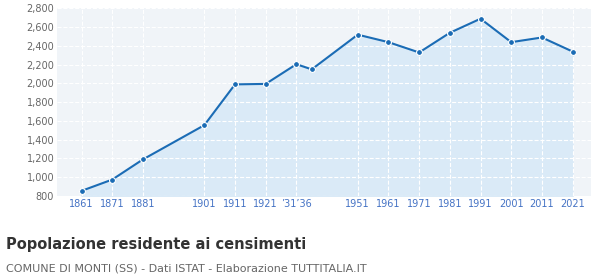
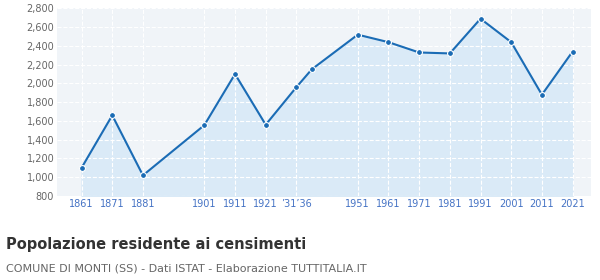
1861: 860 -> 1,100
1871: 980 -> 1,660
1881: 1,190 -> 1,020
1911: 1,990 -> 2,100
1921: 2,000 -> 1,560
’31’36: 2,200 -> 1,960
1981: 2,540 -> 2,320
2011: 2,490 -> 1,880
